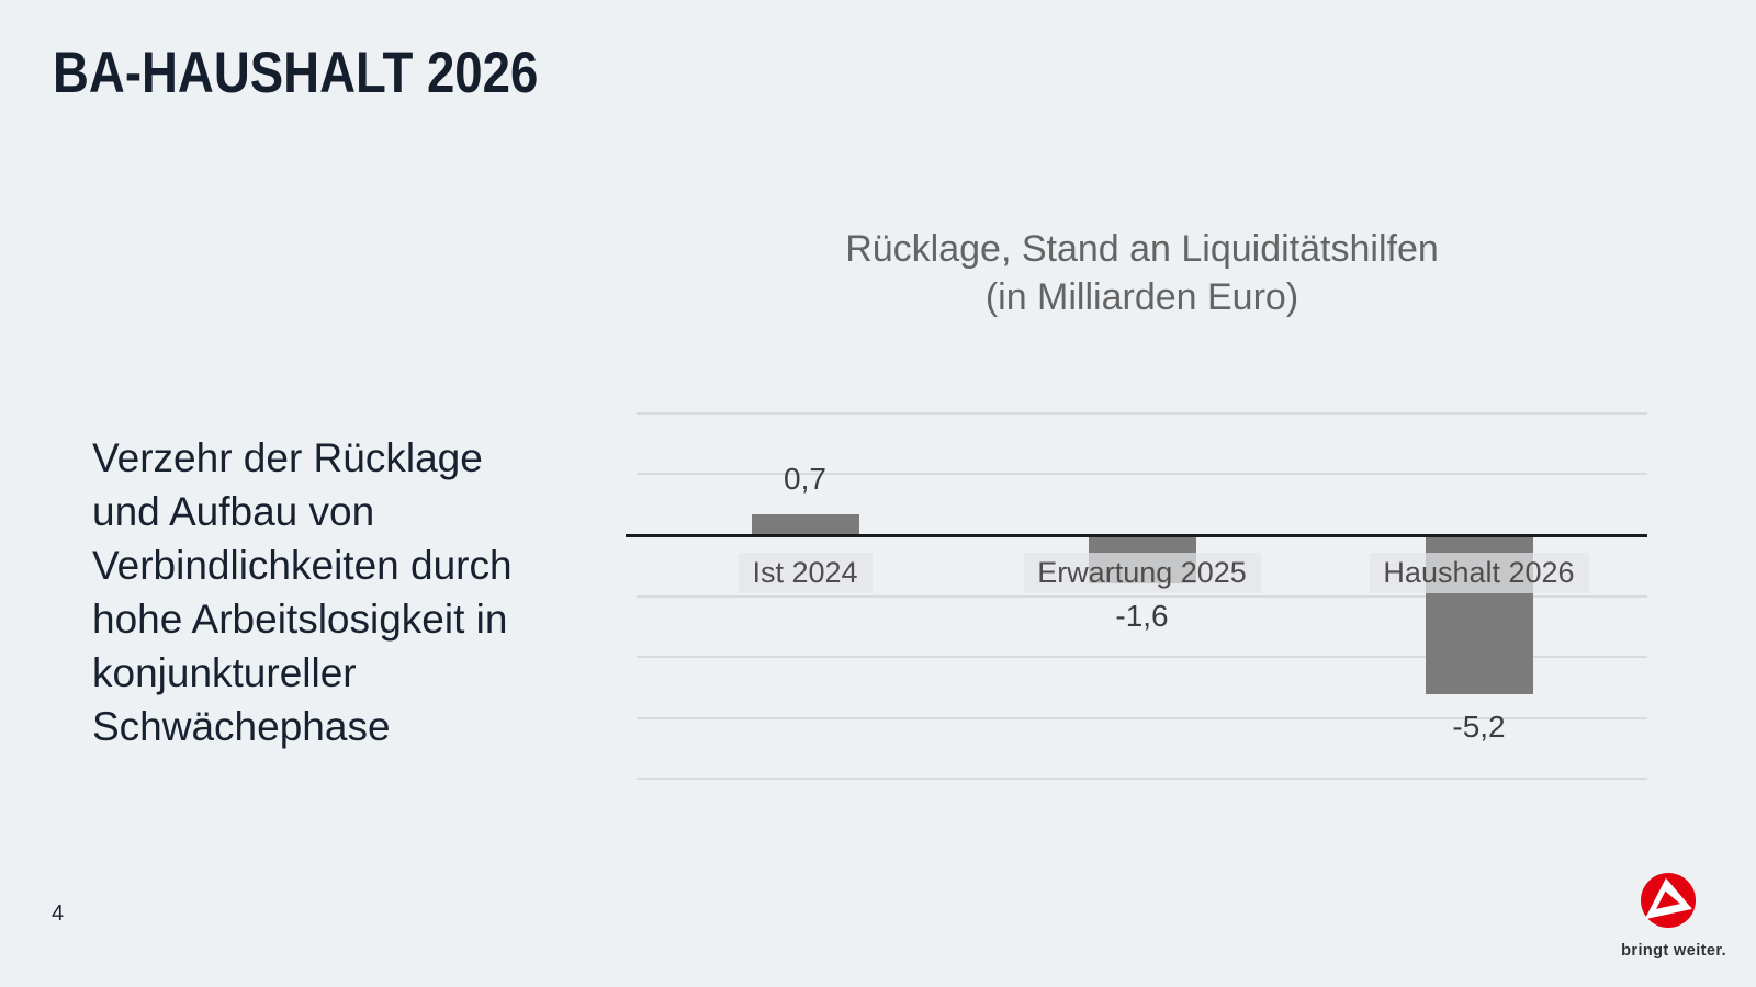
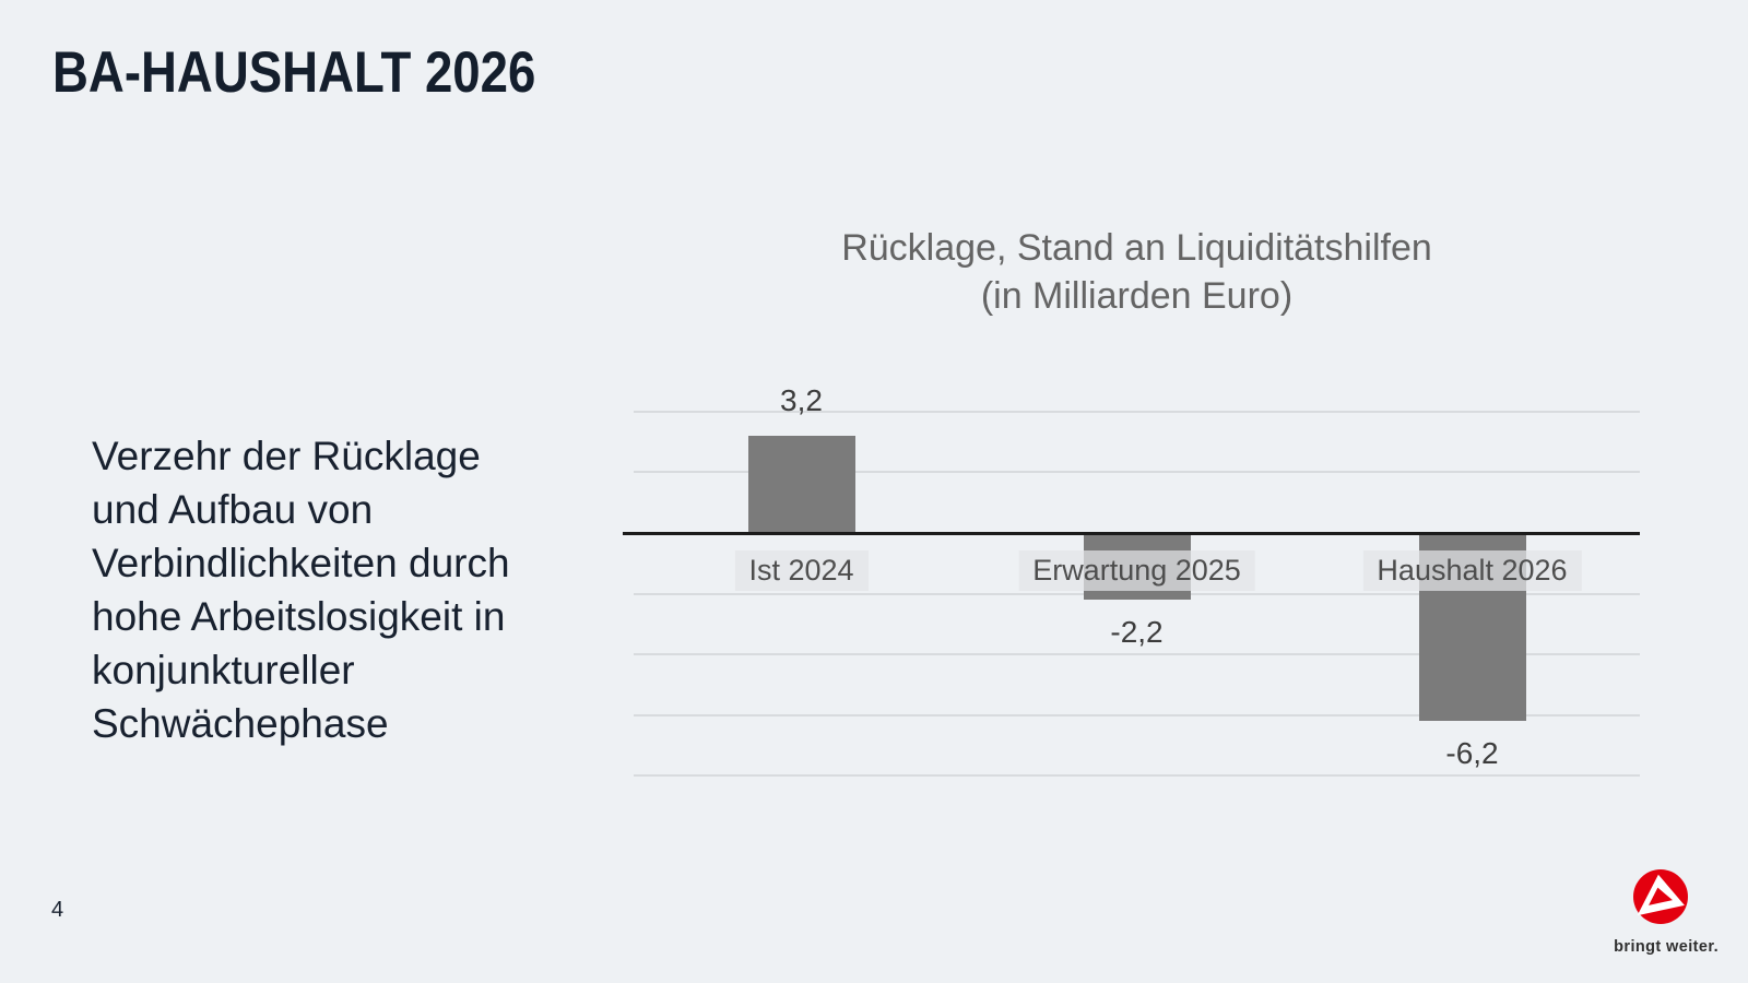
Ist 2024: 0,7 -> 3,2
Erwartung 2025: -1,6 -> -2,2
Haushalt 2026: -5,2 -> -6,2
